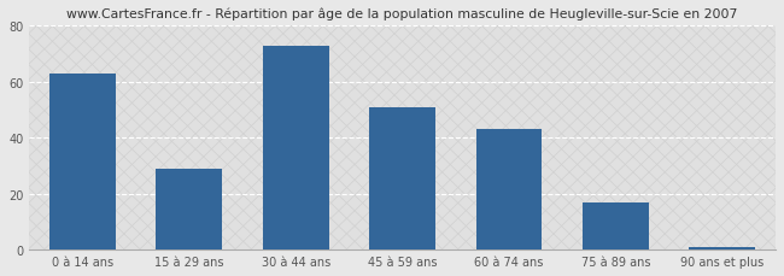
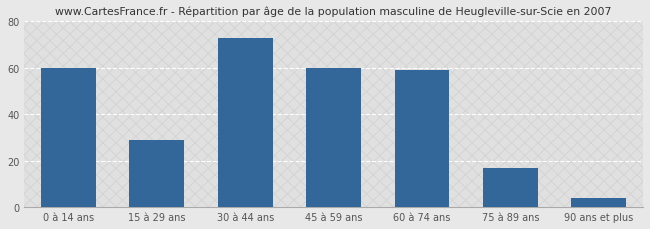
0 à 14 ans: 63 -> 60
45 à 59 ans: 51 -> 60
60 à 74 ans: 43 -> 59
90 ans et plus: 1 -> 4
